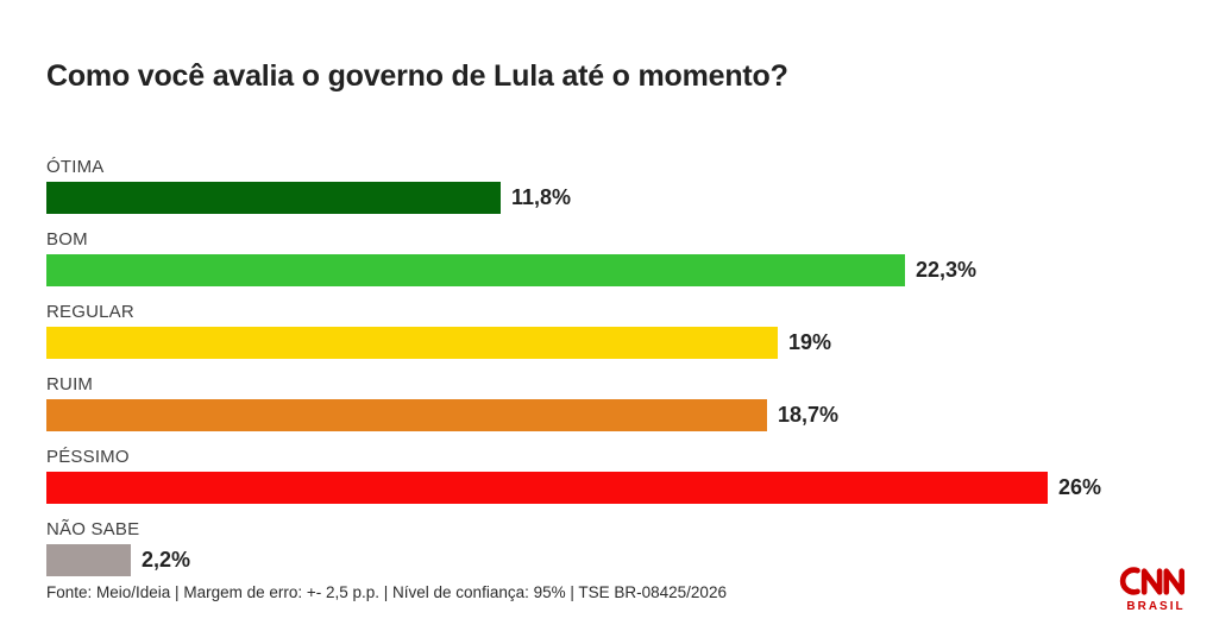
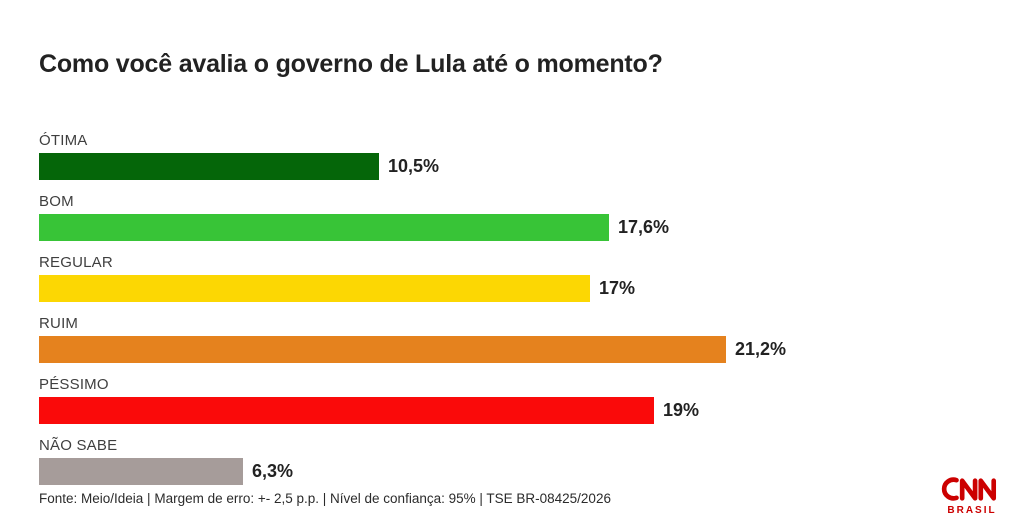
ÓTIMA: 11,8% -> 10,5%
BOM: 22,3% -> 17,6%
REGULAR: 19% -> 17%
RUIM: 18,7% -> 21,2%
PÉSSIMO: 26% -> 19%
NÃO SABE: 2,2% -> 6,3%
